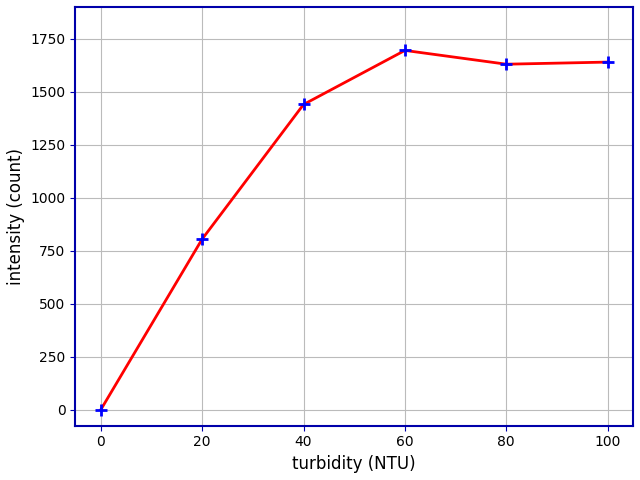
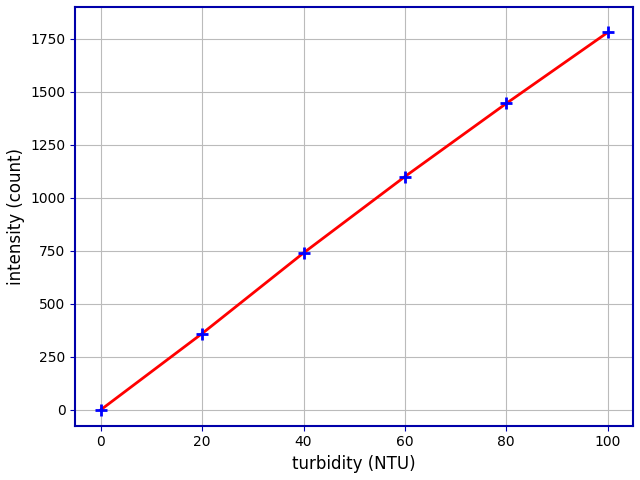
20: 805 -> 360
40: 1440 -> 740
60: 1695 -> 1100
80: 1630 -> 1445
100: 1640 -> 1780
